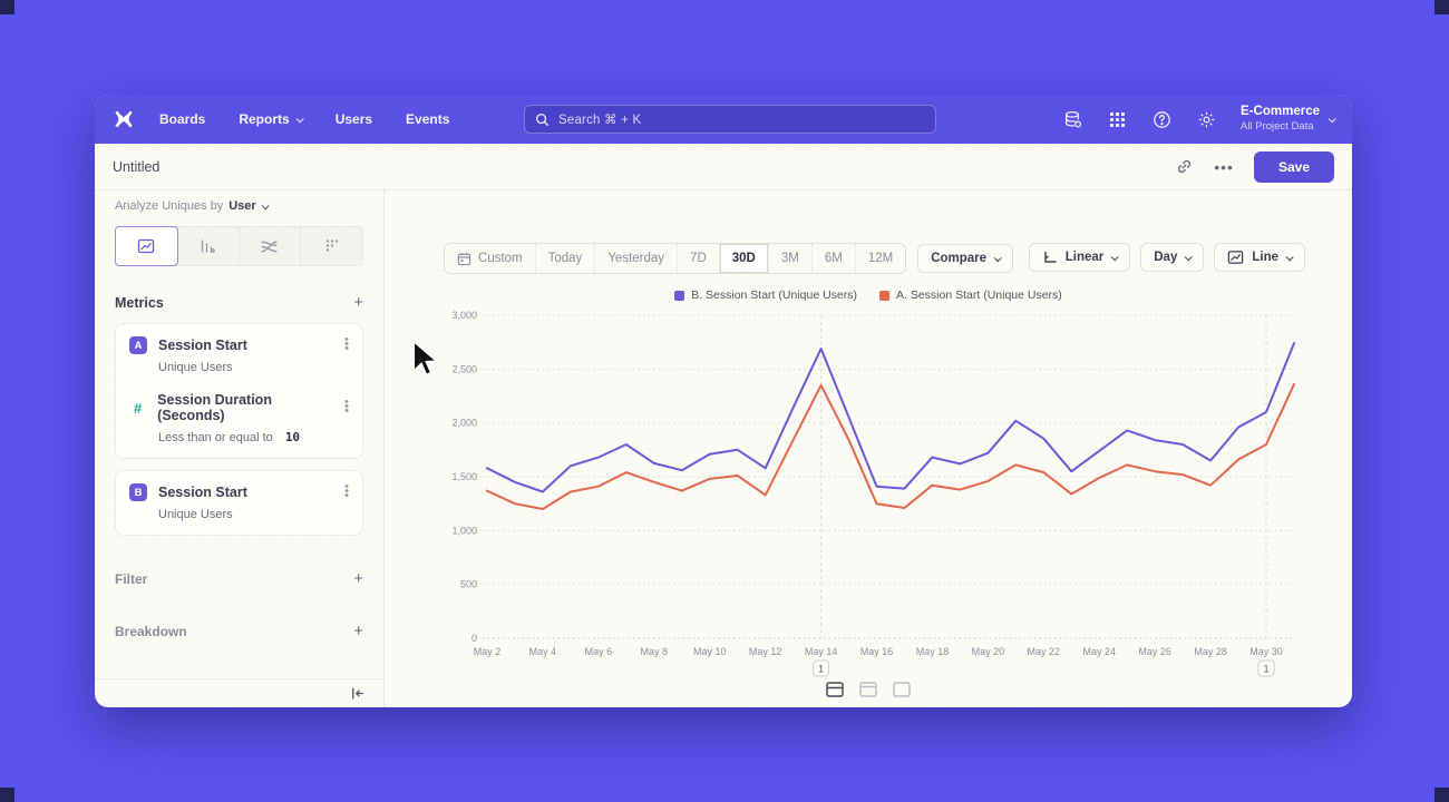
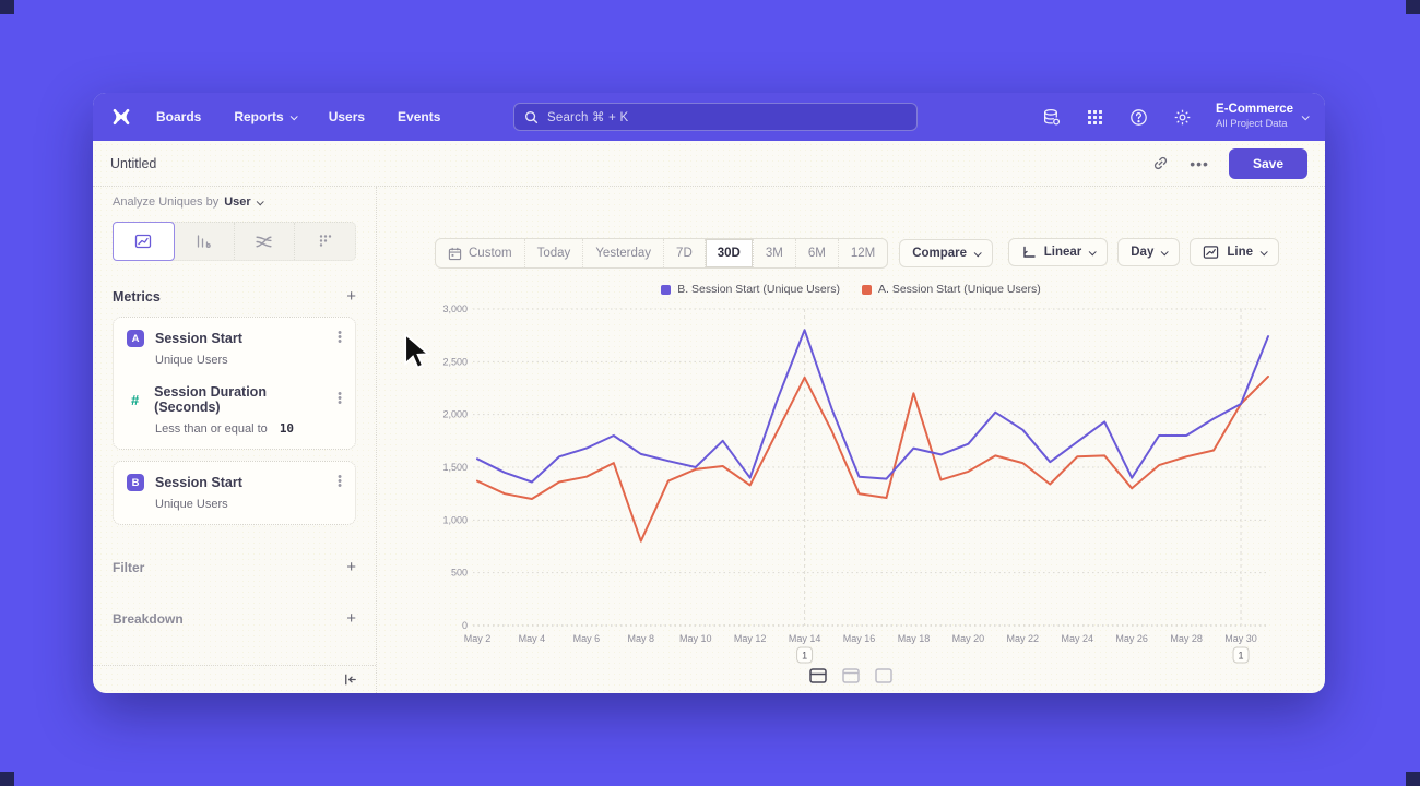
A. Session Start (Unique Users)/May 8: 1400 -> 800
B. Session Start (Unique Users)/May 10: 1700 -> 1500
B. Session Start (Unique Users)/May 12: 1600 -> 1400
B. Session Start (Unique Users)/May 14: 2700 -> 2800
A. Session Start (Unique Users)/May 18: 1400 -> 2200
A. Session Start (Unique Users)/May 24: 1500 -> 1600
B. Session Start (Unique Users)/May 26: 1800 -> 1400
A. Session Start (Unique Users)/May 26: 1600 -> 1300
B. Session Start (Unique Users)/May 28: 1600 -> 1800
A. Session Start (Unique Users)/May 28: 1400 -> 1600
A. Session Start (Unique Users)/May 30: 1800 -> 2100
